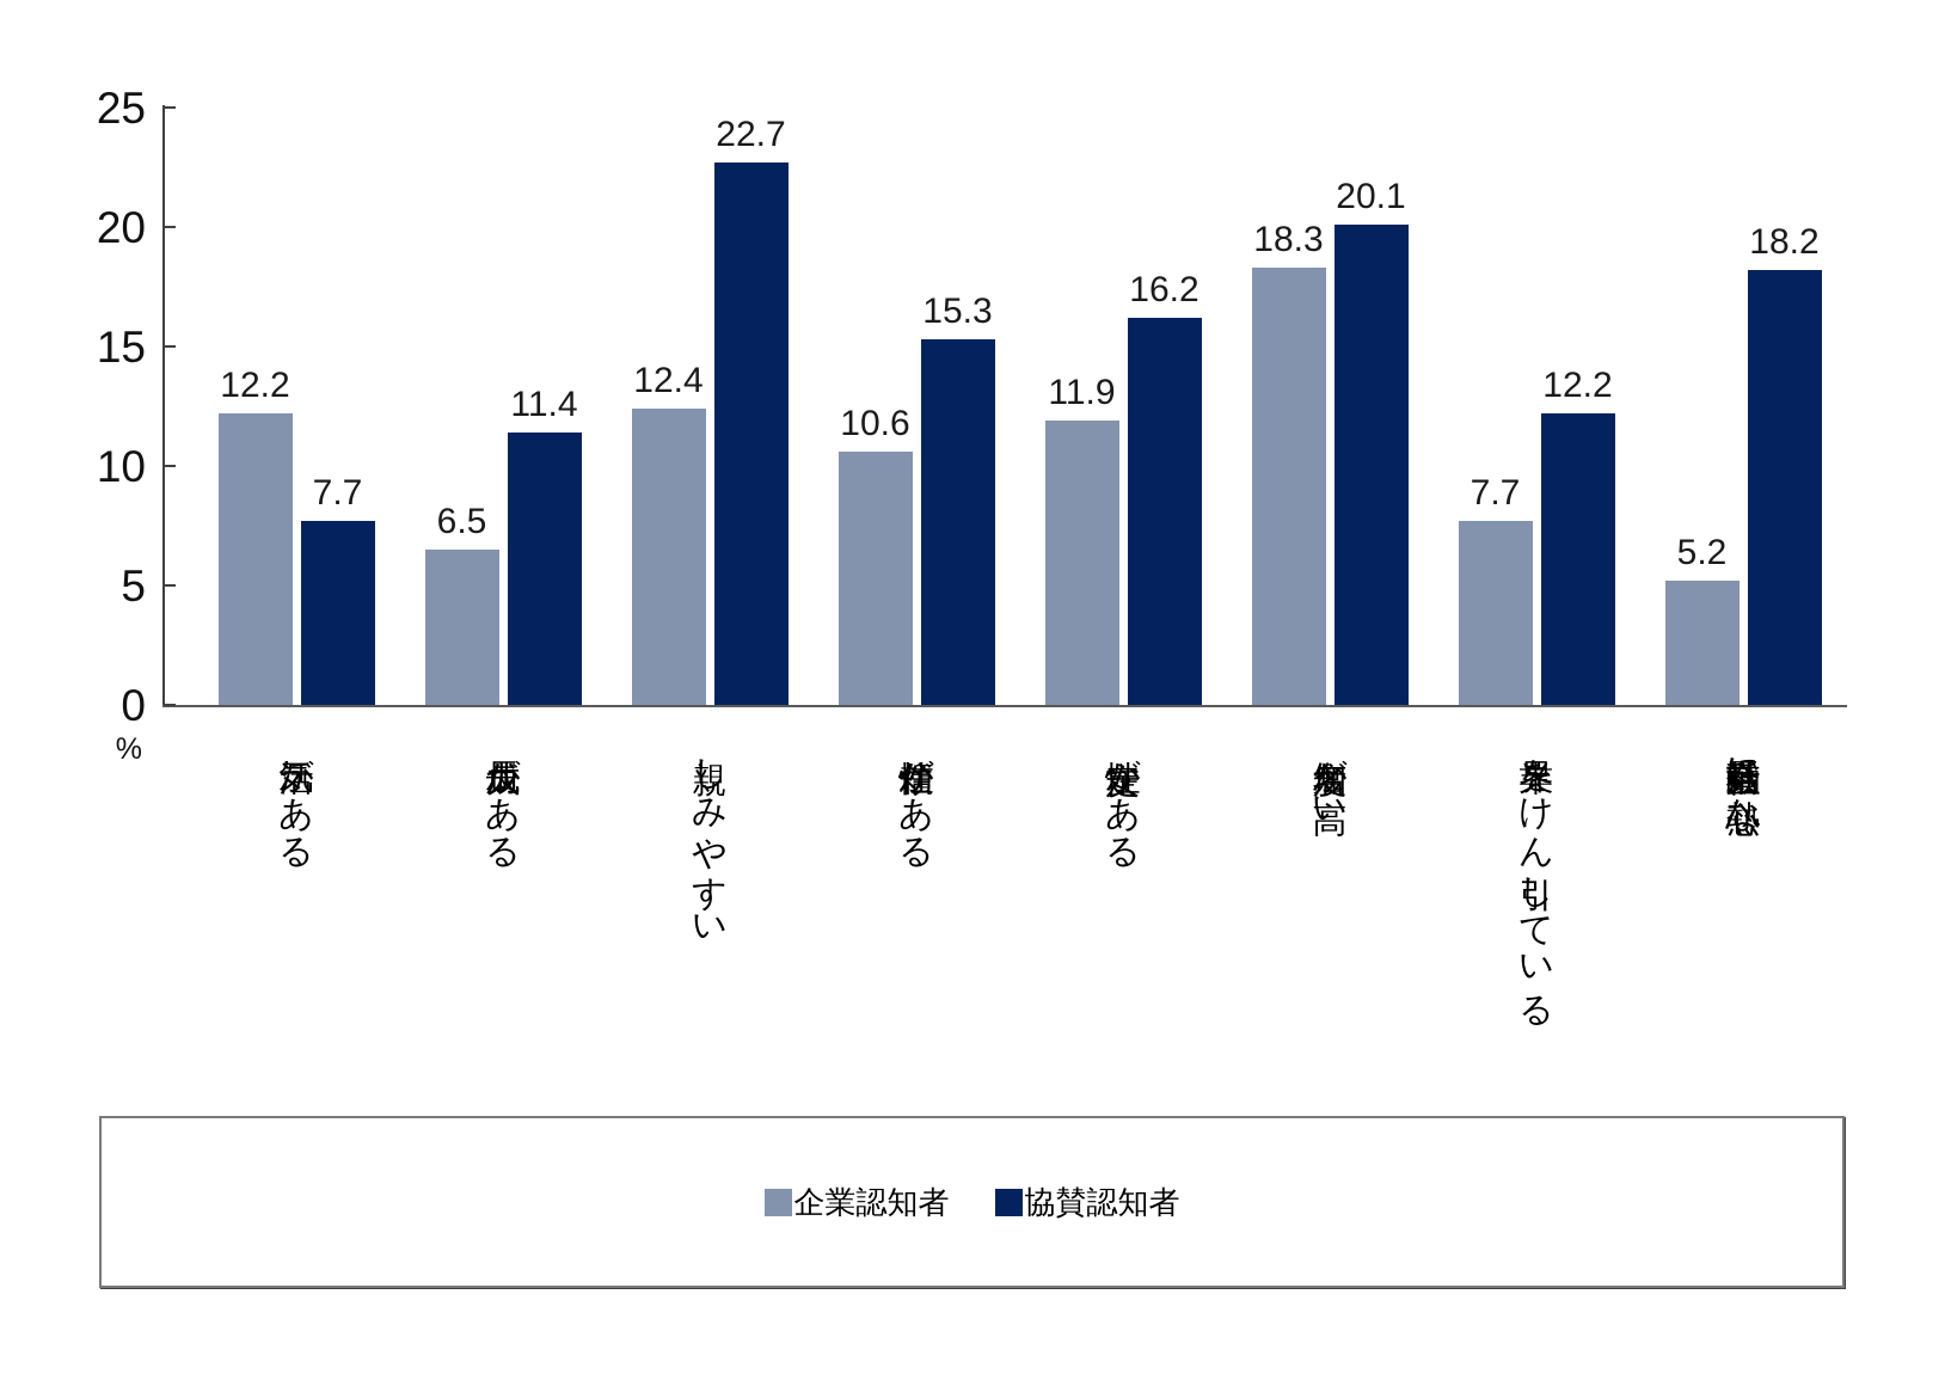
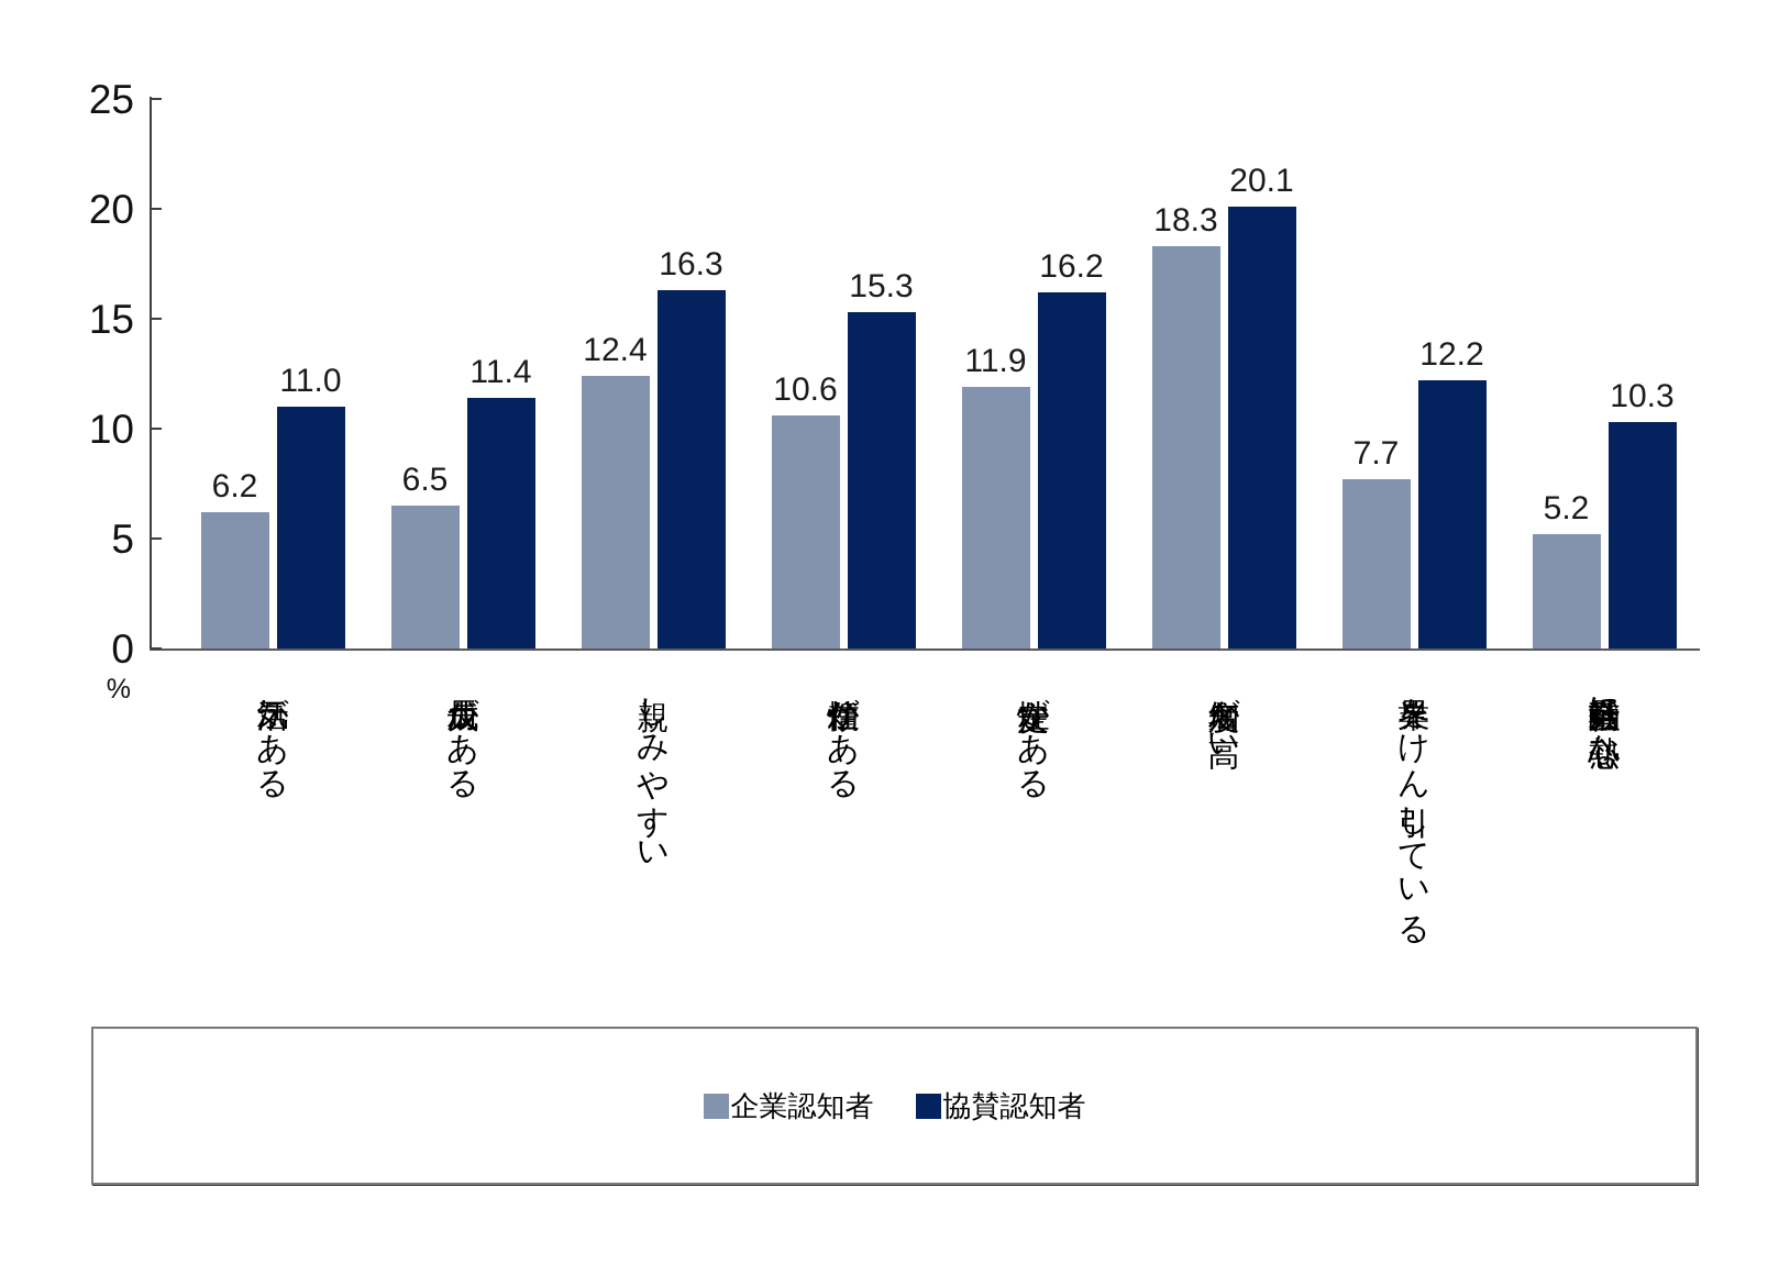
企業認知者/活気がある: 12.2 -> 6.2
協賛認知者/活気がある: 7.7 -> 11.0
協賛認知者/親しみやすい: 22.7 -> 16.3
協賛認知者/社会貢献活動に熱心な: 18.2 -> 10.3
